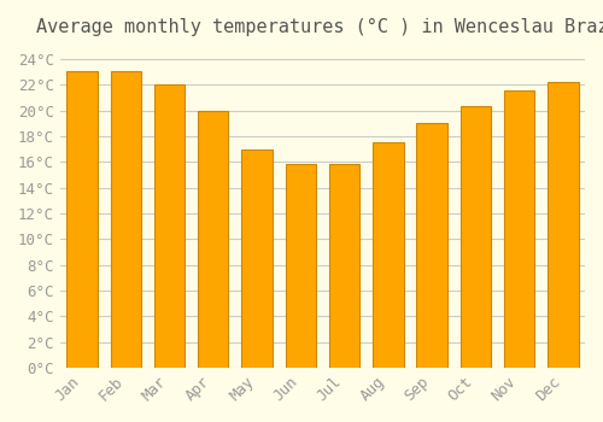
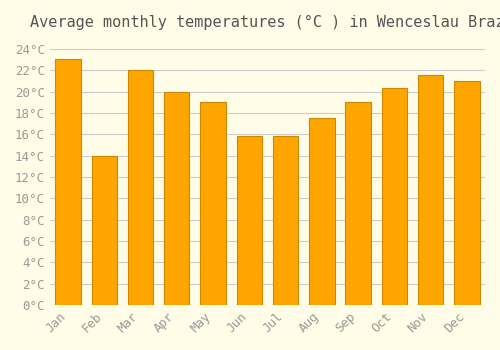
Feb: 23.0°C -> 14.0°C
May: 17.0°C -> 19.0°C
Dec: 22.2°C -> 21.0°C
